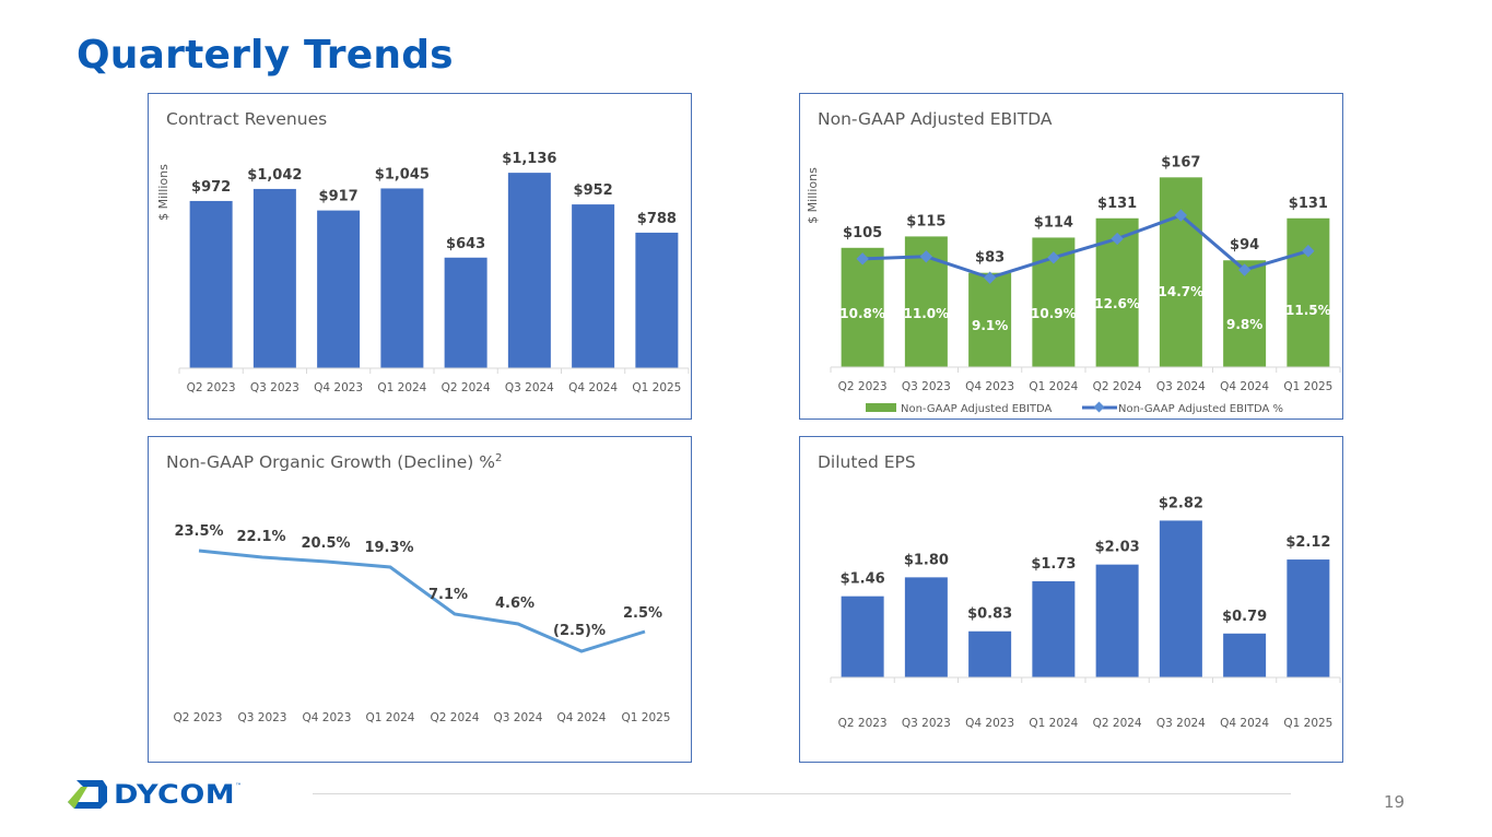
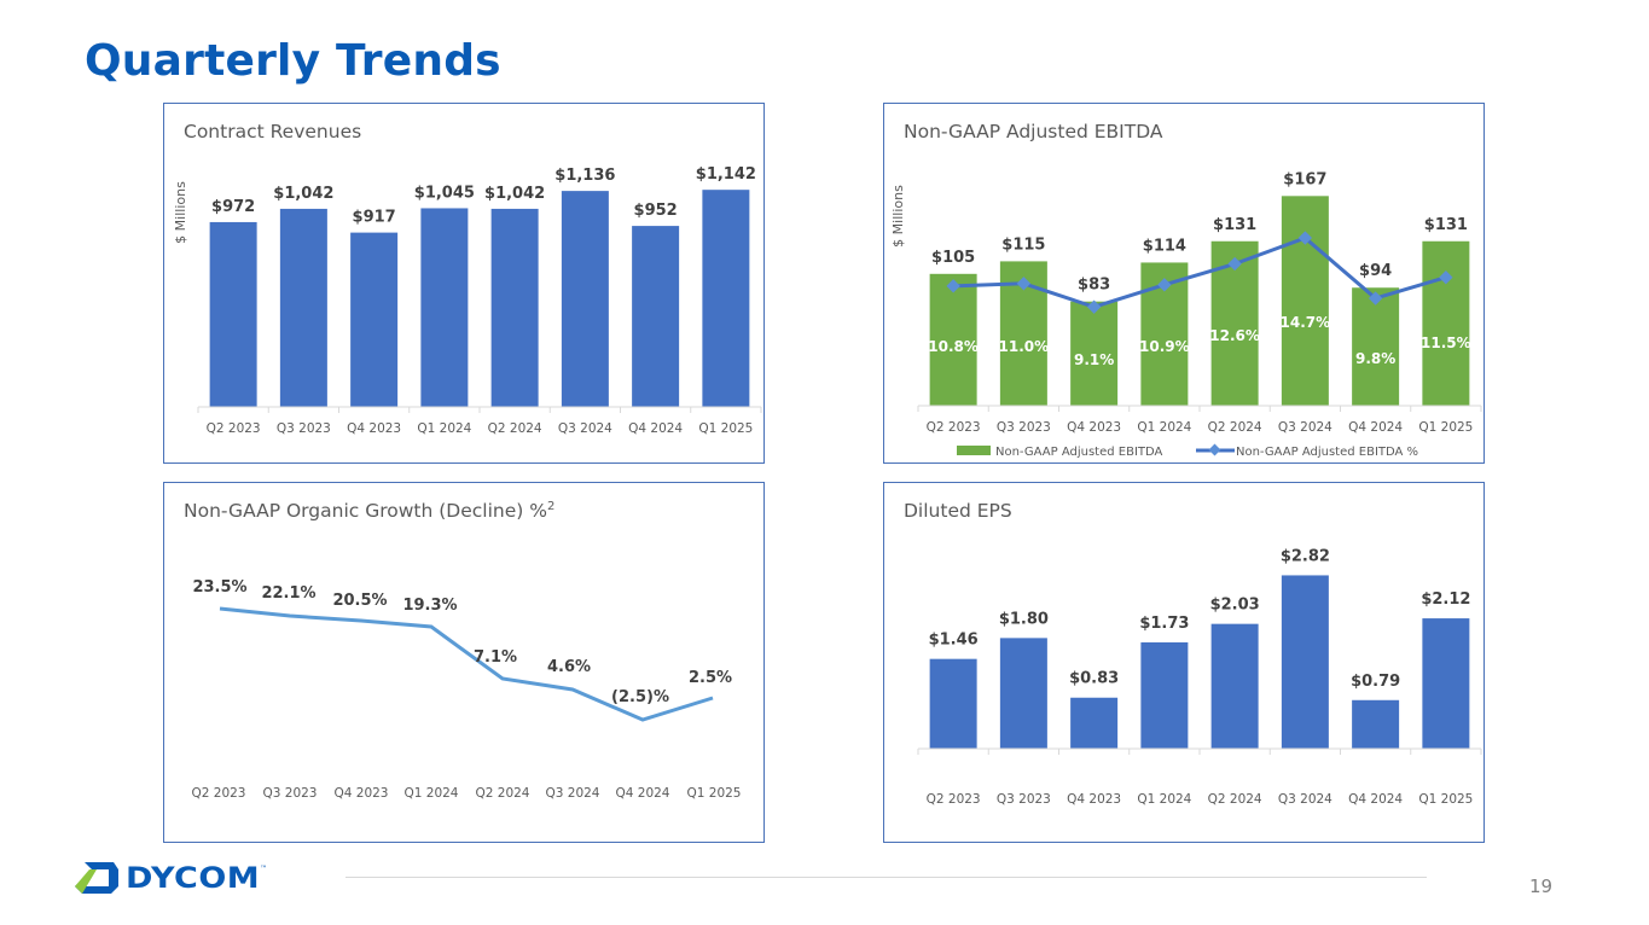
Contract Revenues/Q2 2024: $643 -> $1,042
Contract Revenues/Q1 2025: $788 -> $1,142
